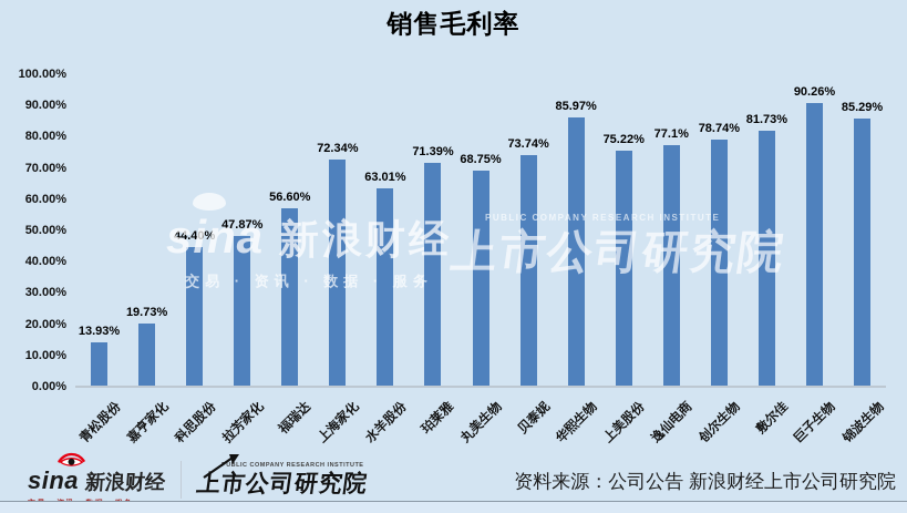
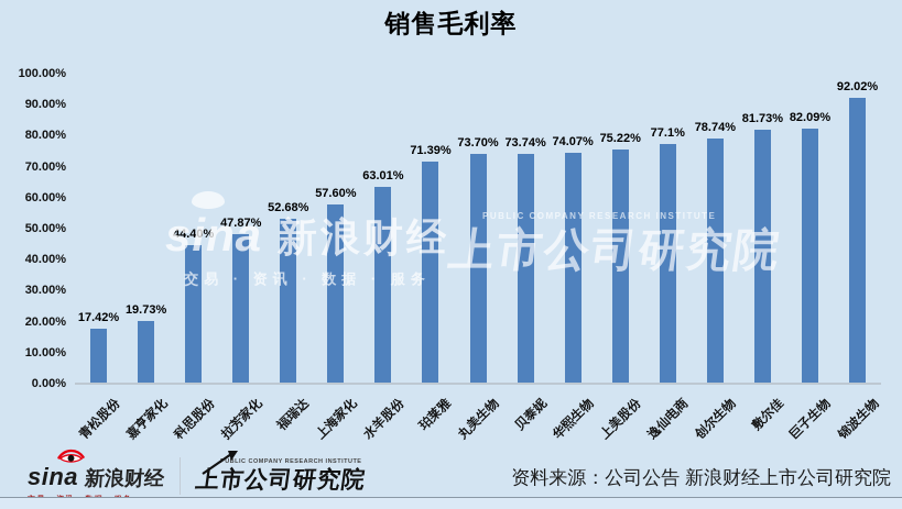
青松股份: 13.93% -> 17.42%
福瑞达: 56.60% -> 52.68%
上海家化: 72.34% -> 57.60%
丸美生物: 68.75% -> 73.70%
华熙生物: 85.97% -> 74.07%
巨子生物: 90.26% -> 82.09%
锦波生物: 85.29% -> 92.02%
